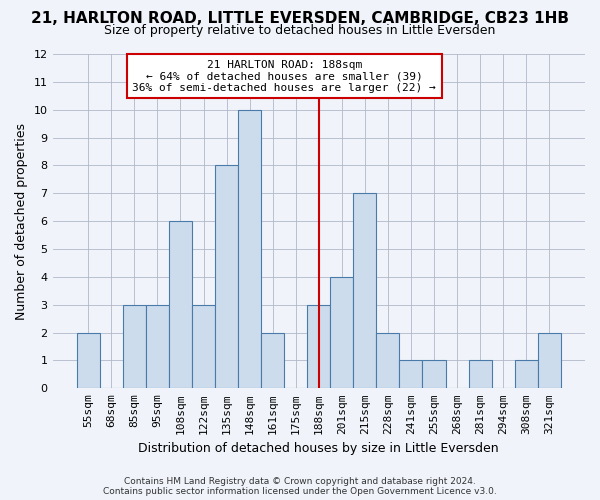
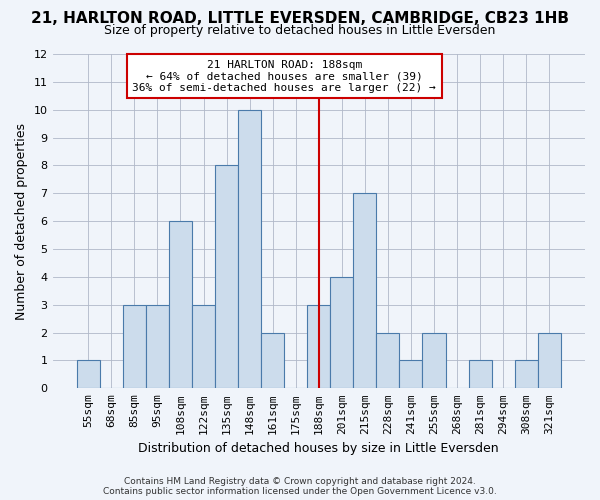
55sqm: 2 -> 1
255sqm: 1 -> 2
